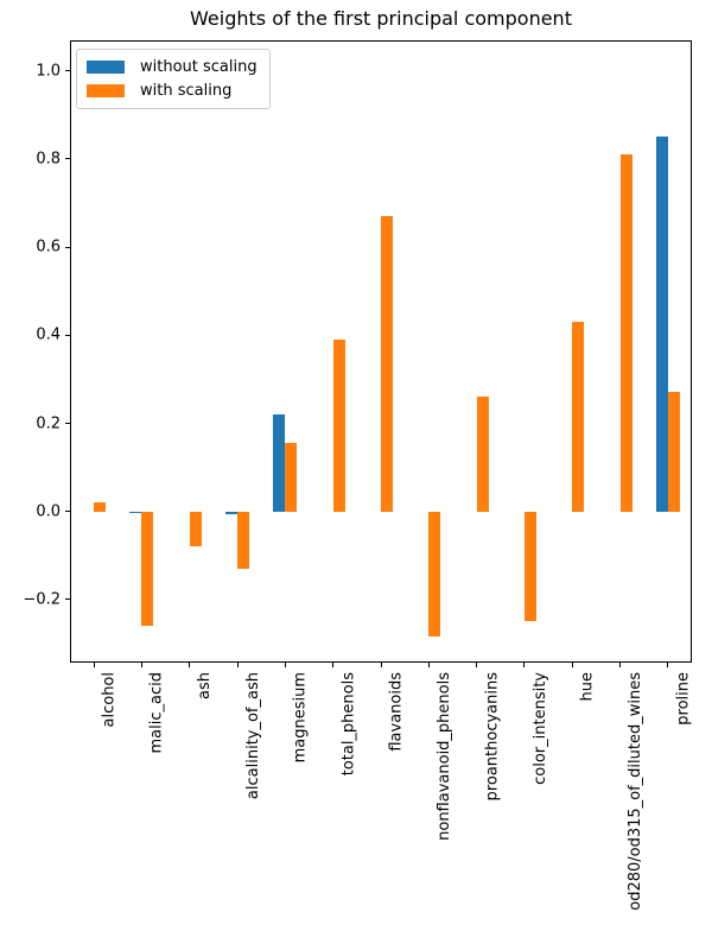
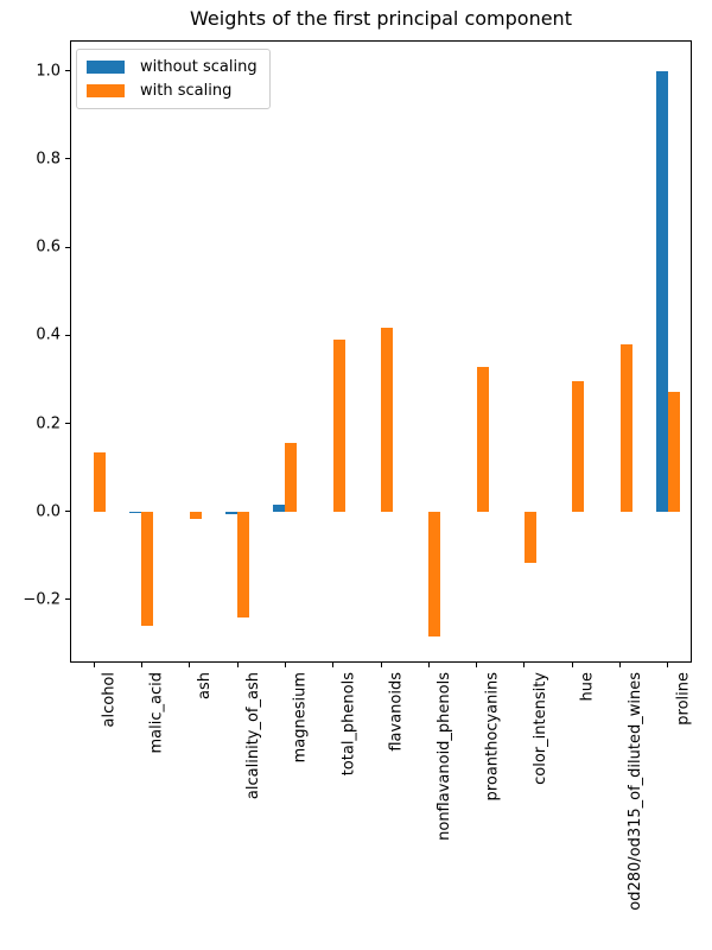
with scaling/alcohol: 0.02 -> 0.14
with scaling/ash: -0.08 -> -0.02
with scaling/alcalinity_of_ash: -0.13 -> -0.24
without scaling/magnesium: 0.22 -> 0.02
with scaling/flavanoids: 0.67 -> 0.42
with scaling/proanthocyanins: 0.26 -> 0.33
with scaling/color_intensity: -0.25 -> -0.12
with scaling/hue: 0.43 -> 0.30
with scaling/od280/od315_of_diluted_wines: 0.81 -> 0.38
without scaling/proline: 0.85 -> 1.00
